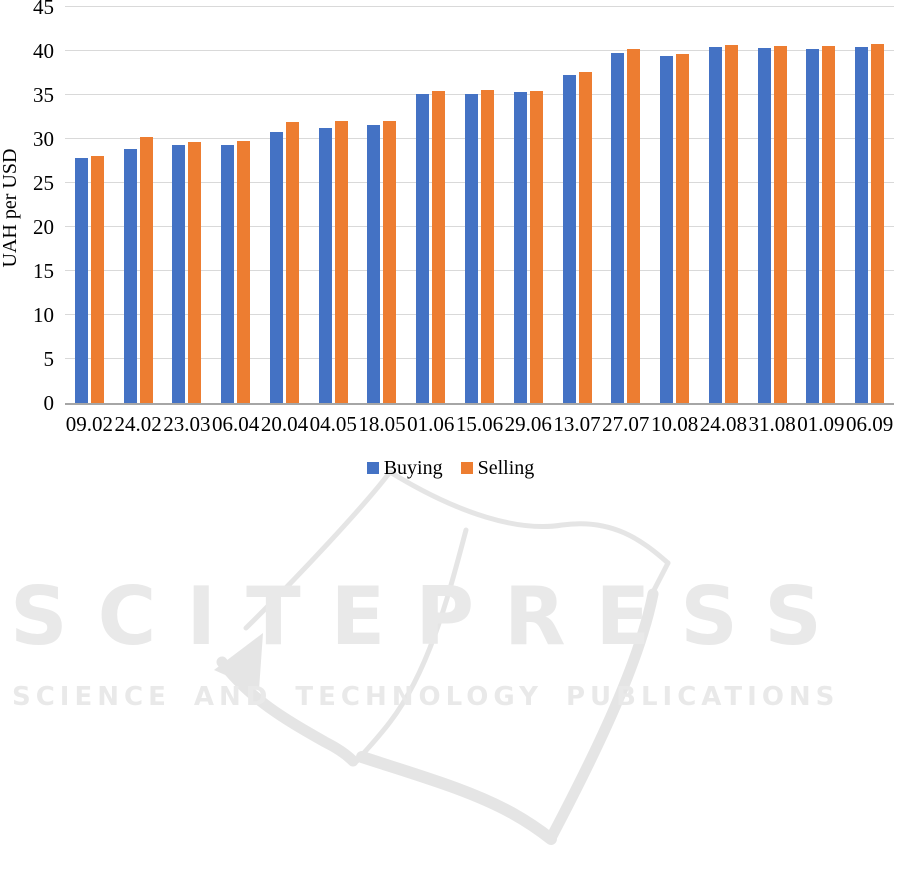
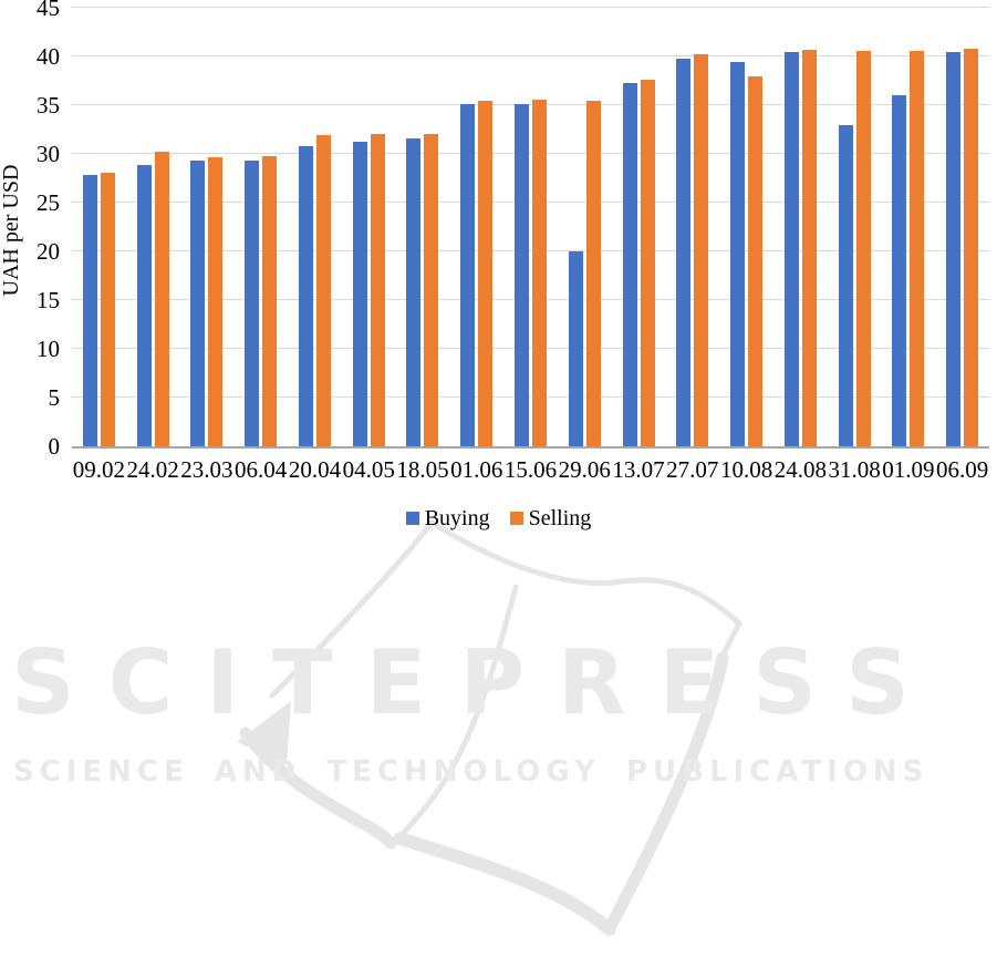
Buying/29.06: 35 -> 20
Selling/10.08: 40 -> 38
Buying/31.08: 40 -> 33
Buying/01.09: 40 -> 36
